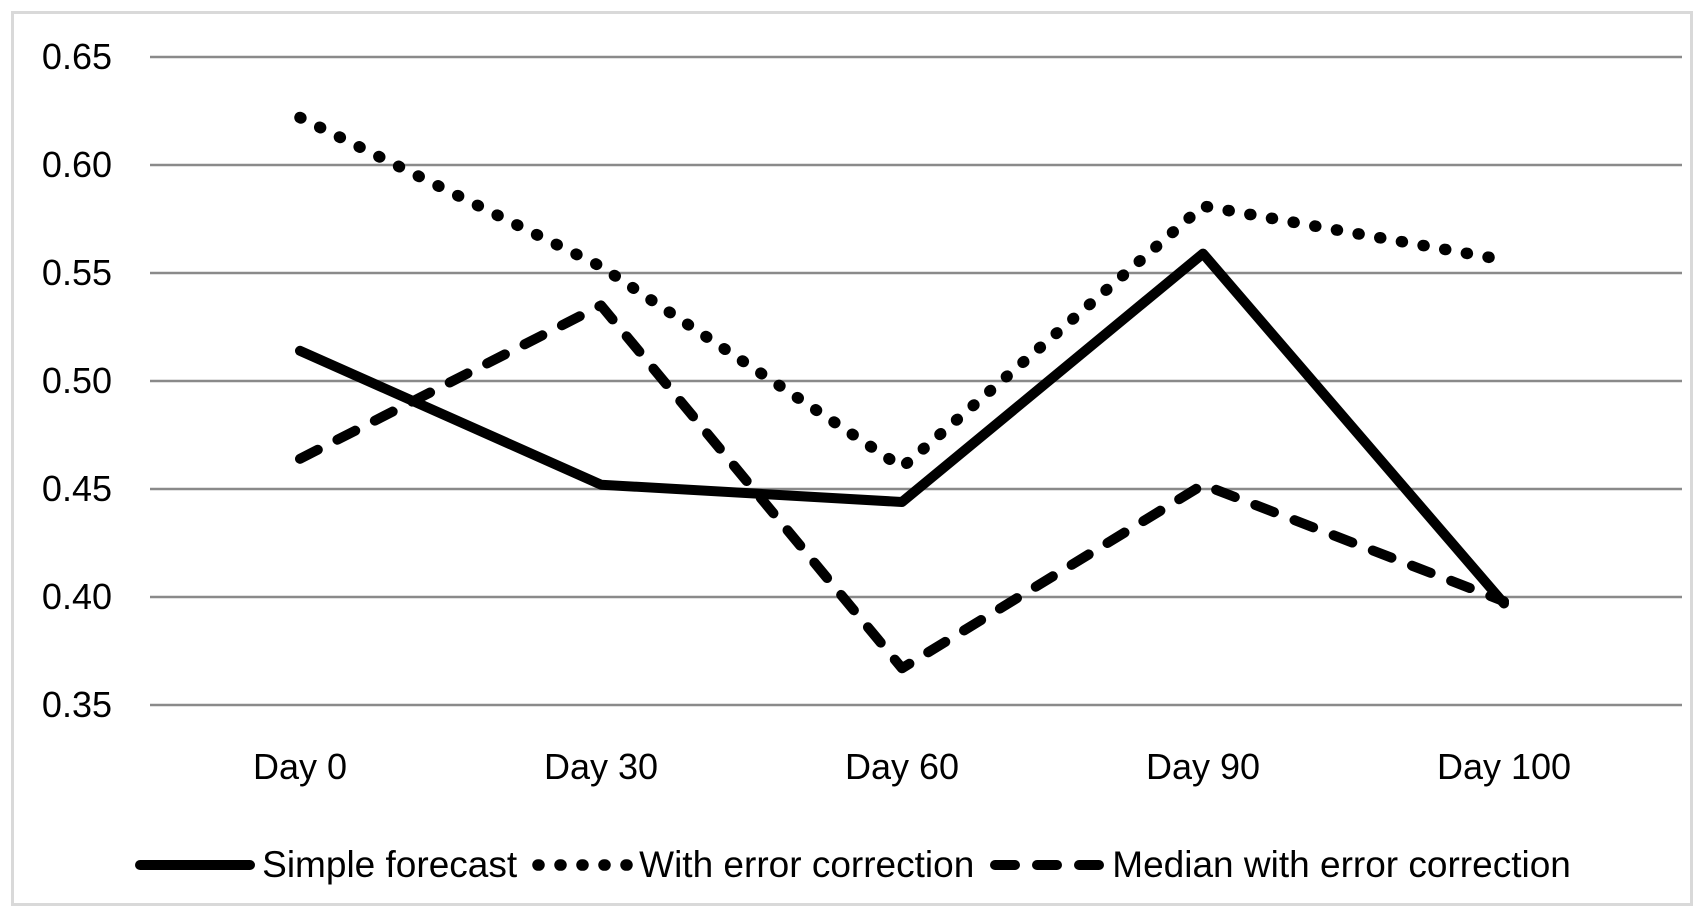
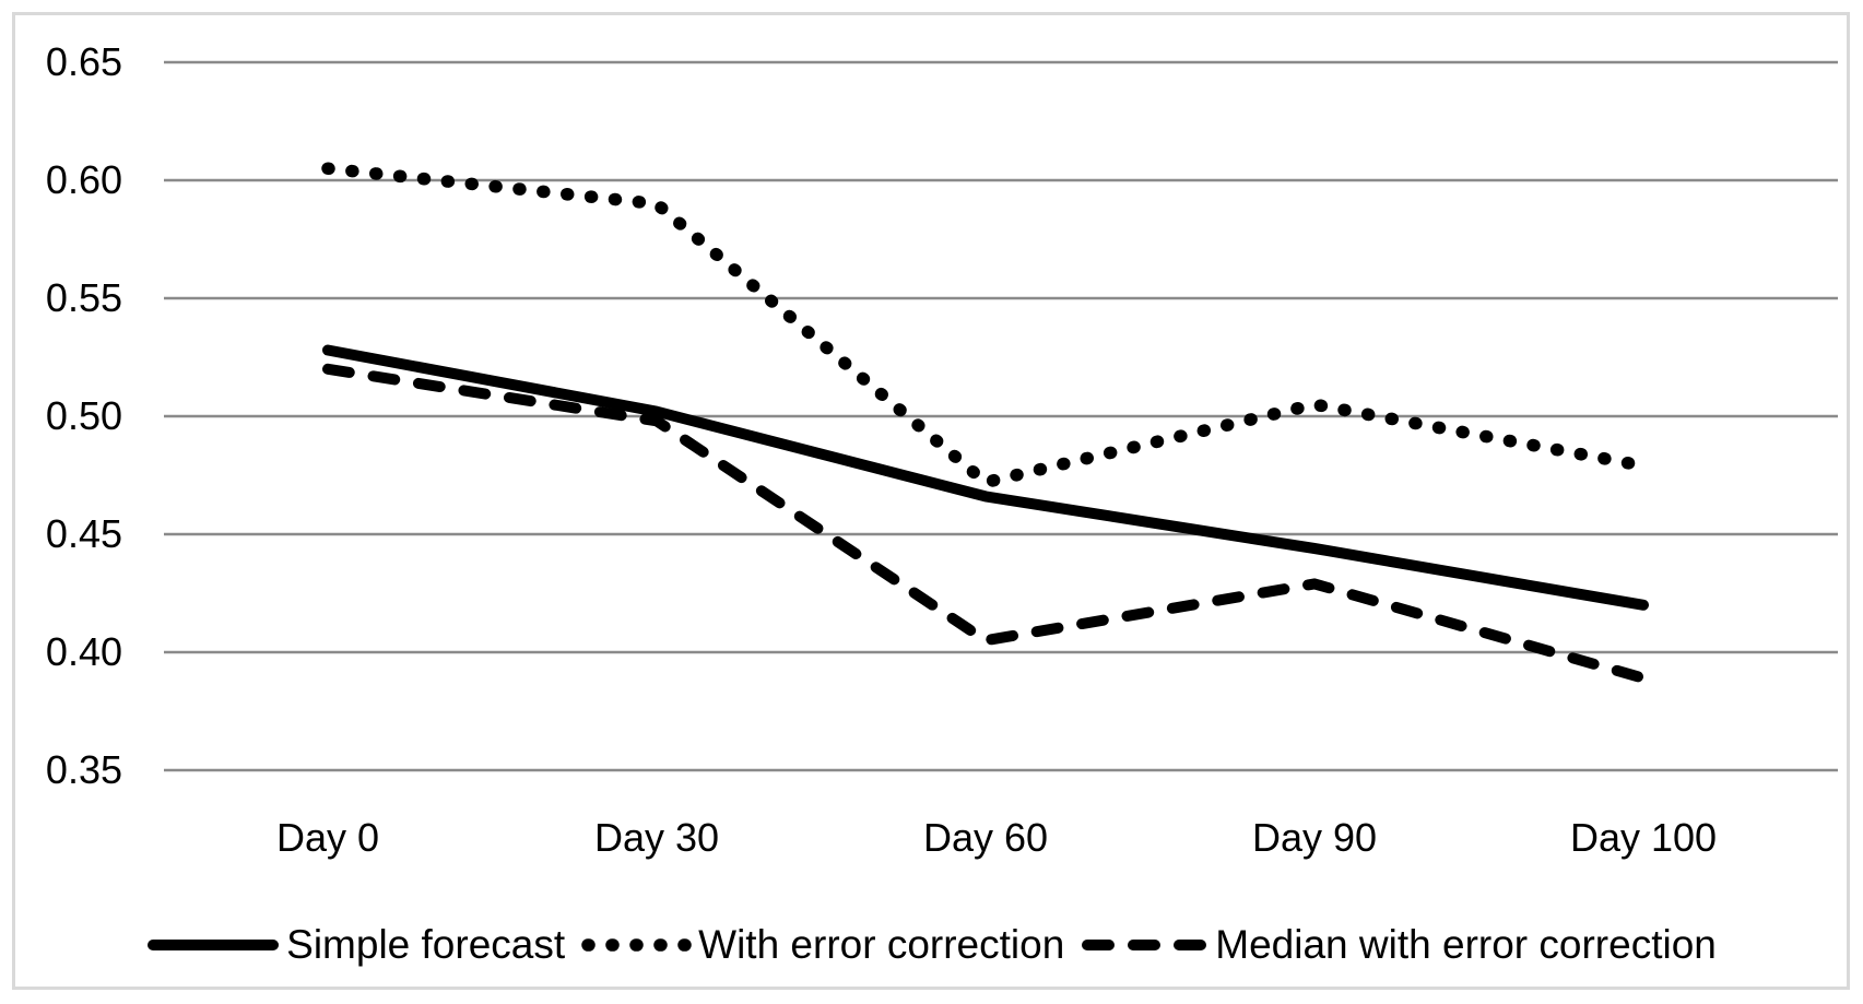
Simple forecast/Day 0: 0.514 -> 0.528
With error correction/Day 0: 0.622 -> 0.605
Median with error correction/Day 0: 0.464 -> 0.520
Simple forecast/Day 30: 0.452 -> 0.502
With error correction/Day 30: 0.553 -> 0.590
Median with error correction/Day 30: 0.535 -> 0.498
Simple forecast/Day 60: 0.444 -> 0.466
With error correction/Day 60: 0.460 -> 0.472
Median with error correction/Day 60: 0.367 -> 0.405
Simple forecast/Day 90: 0.559 -> 0.444
With error correction/Day 90: 0.581 -> 0.505
Median with error correction/Day 90: 0.452 -> 0.429
Simple forecast/Day 100: 0.397 -> 0.420
With error correction/Day 100: 0.556 -> 0.479
Median with error correction/Day 100: 0.398 -> 0.389
